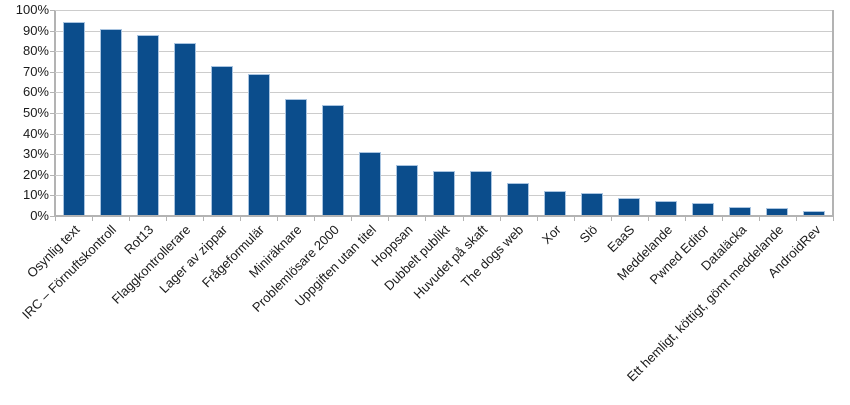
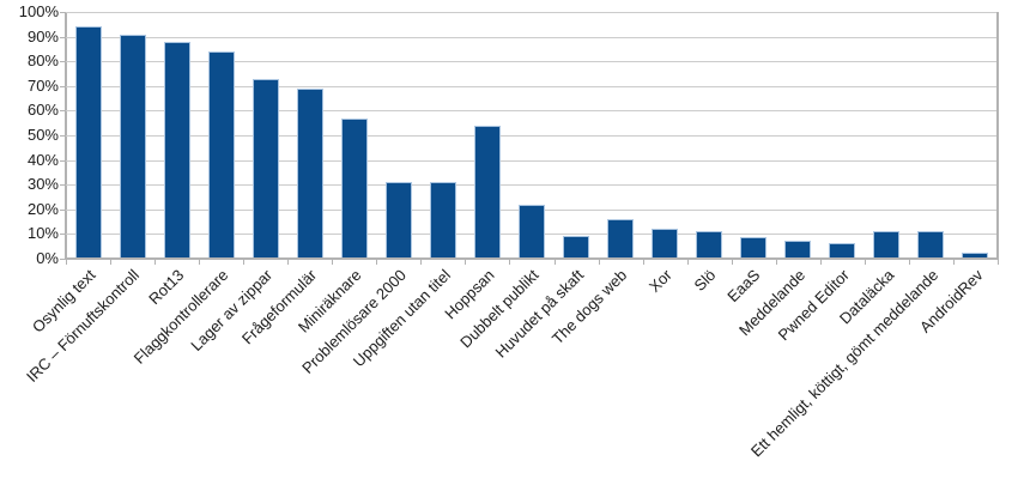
Problemlösare 2000: 54% -> 31%
Hoppsan: 25% -> 54%
Huvudet på skaft: 22% -> 9%
Dataläcka: 4% -> 11%
Ett hemligt, köttigt, gömt meddelande: 4% -> 11%
